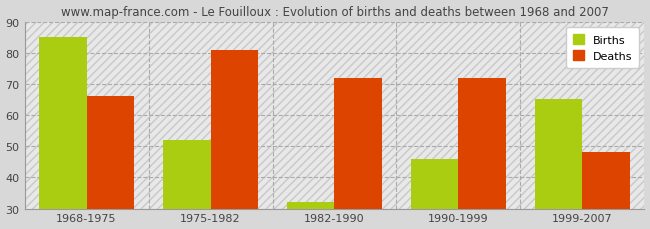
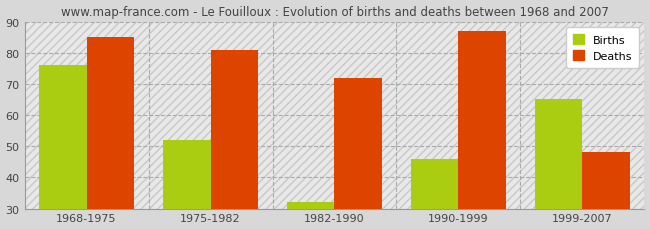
Births/1968-1975: 85 -> 76
Deaths/1968-1975: 66 -> 85
Deaths/1990-1999: 72 -> 87
